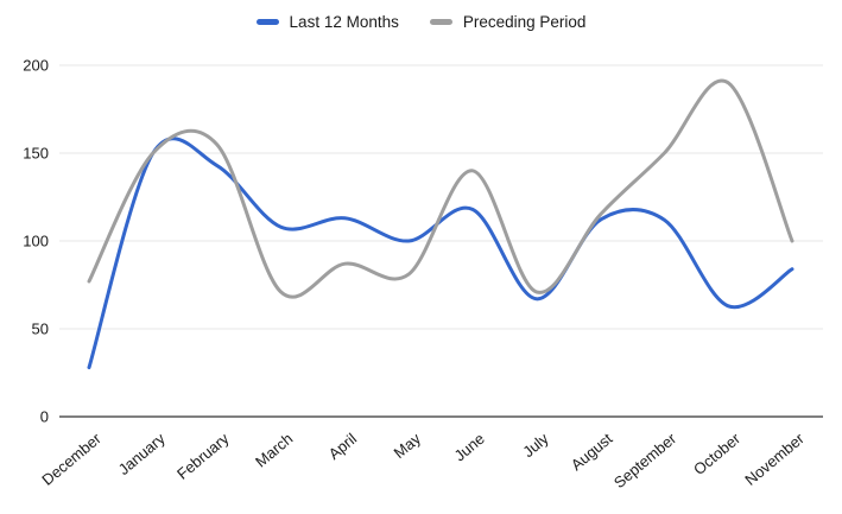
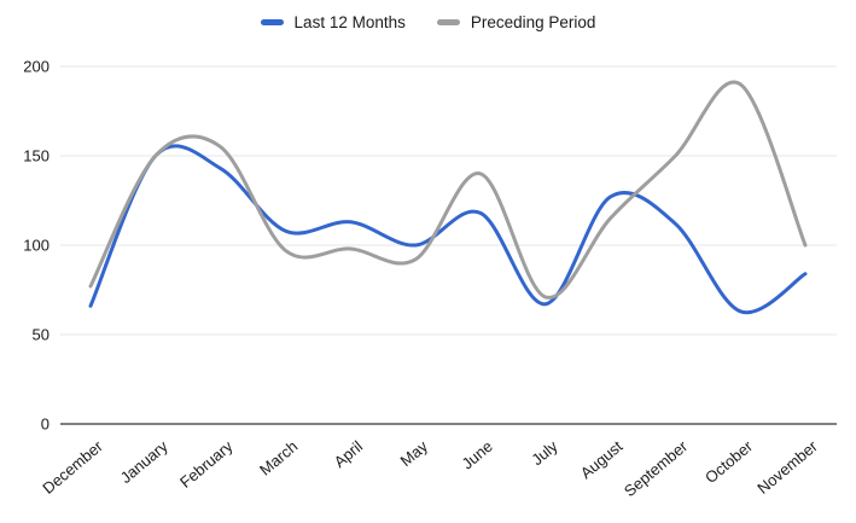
Last 12 Months/December: 28 -> 66
Preceding Period/March: 71 -> 97
Preceding Period/April: 87 -> 98
Preceding Period/May: 81 -> 92
Last 12 Months/August: 112 -> 127
